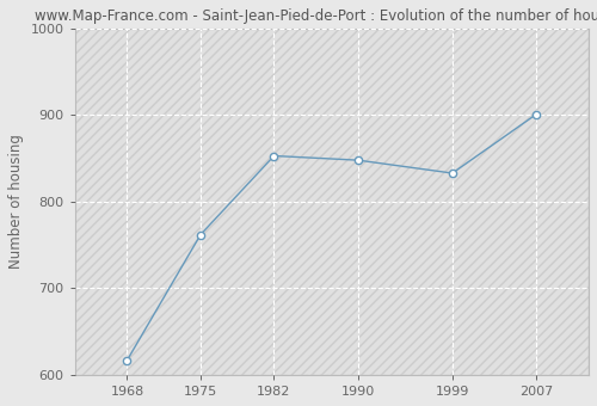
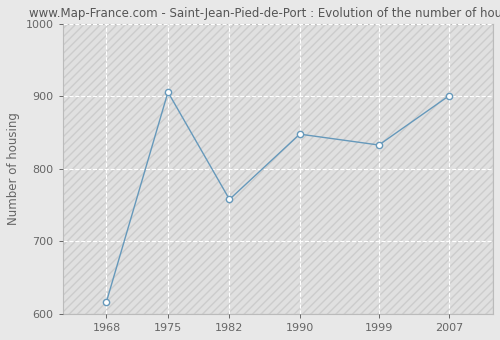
1975: 762 -> 906
1982: 853 -> 758
